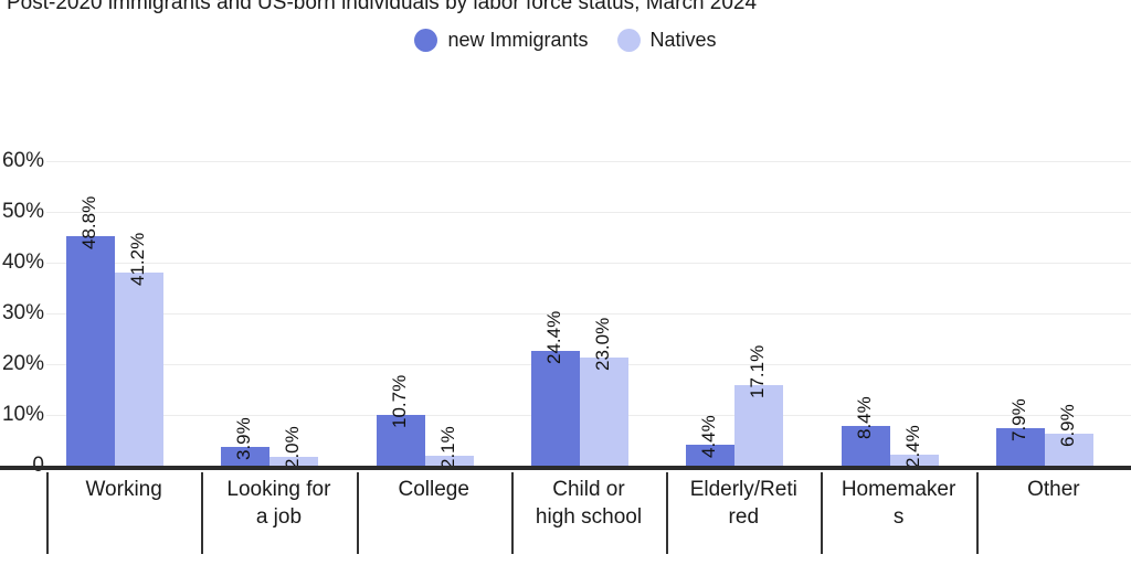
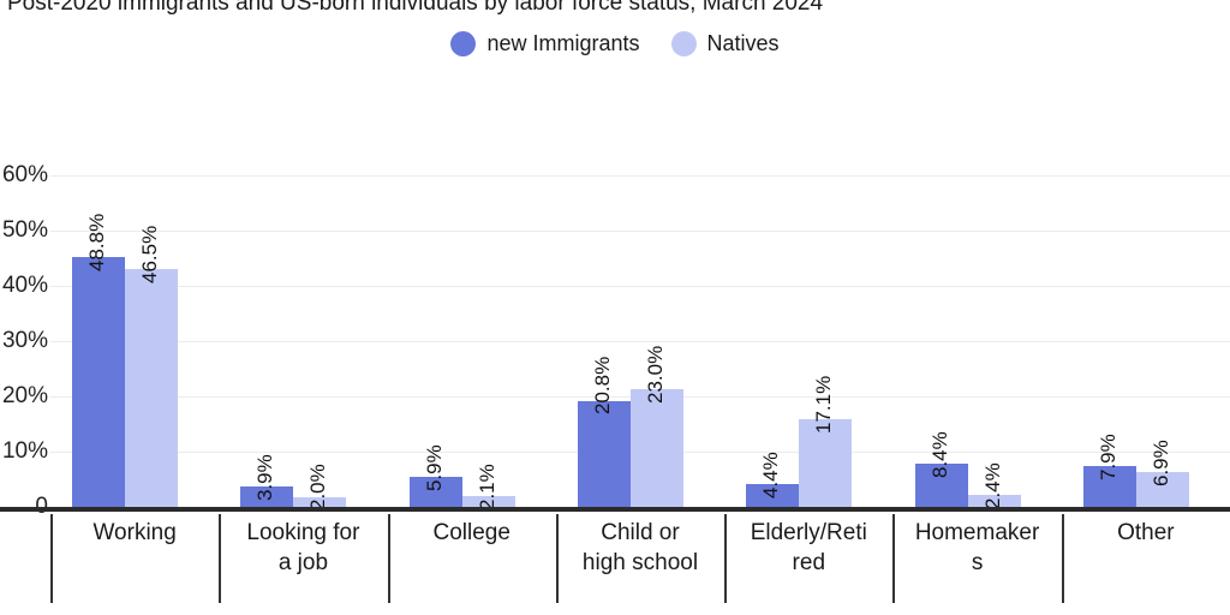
Natives/Working: 41.2% -> 46.5%
new Immigrants/College: 10.7% -> 5.9%
new Immigrants/Child or high school: 24.4% -> 20.8%
